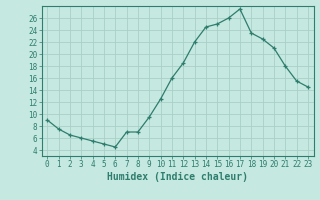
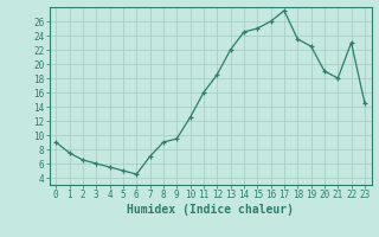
8: 7.0 -> 9.0
20: 21.0 -> 19.0
22: 15.5 -> 23.0
